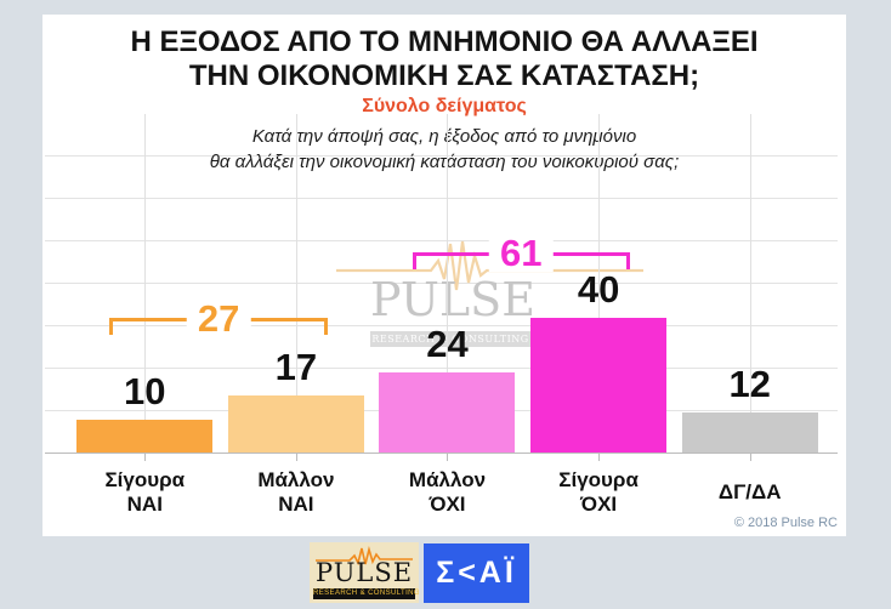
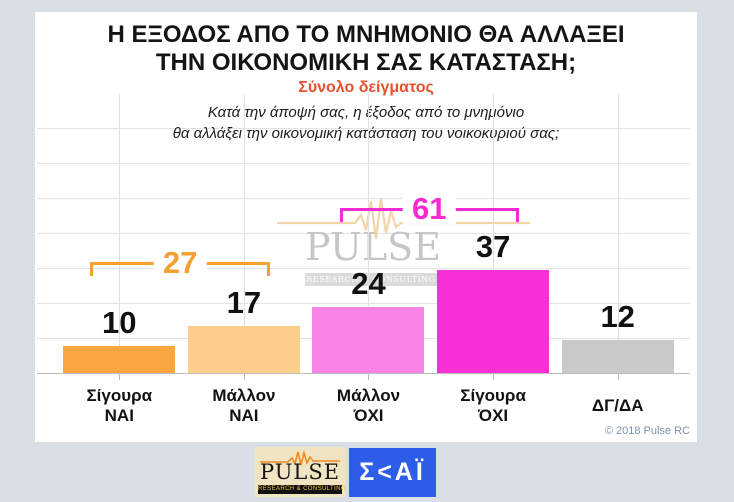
Σίγουρα ΌΧΙ: 40 -> 37
